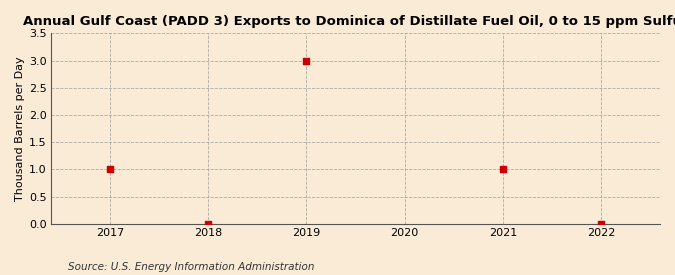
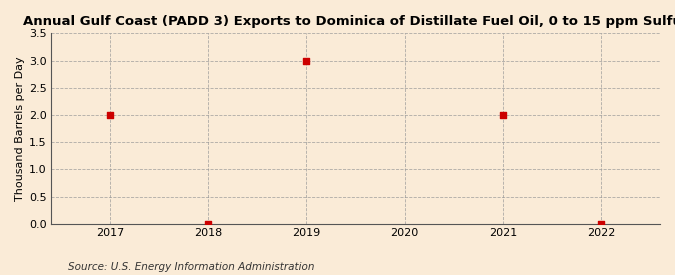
2017: 1 -> 2
2021: 1 -> 2
